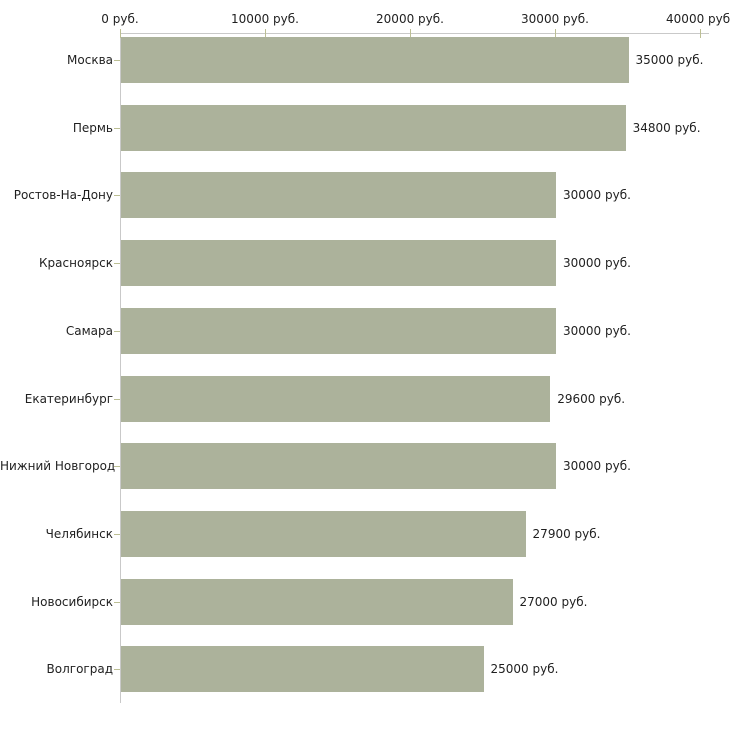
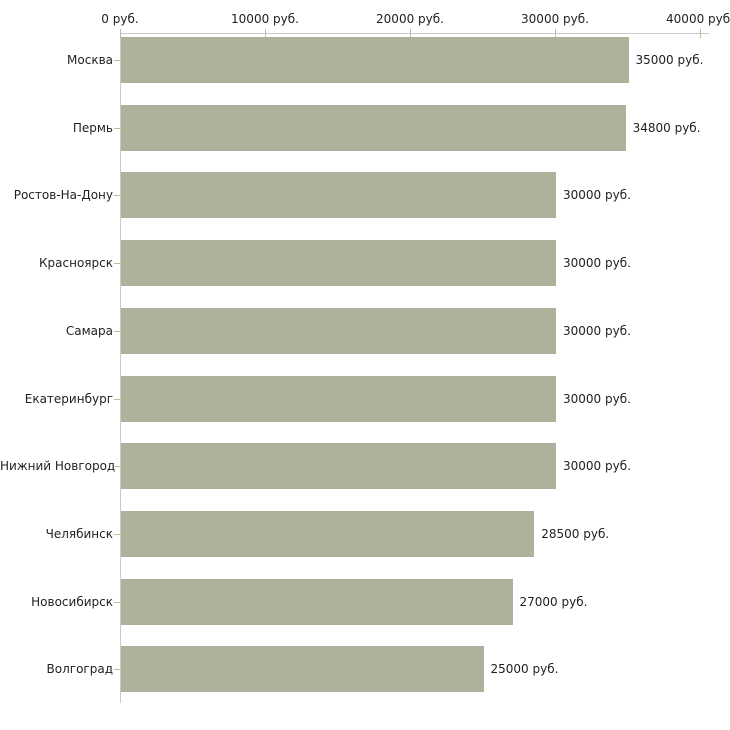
Екатеринбург: 29600 -> 30000
Челябинск: 27900 -> 28500
